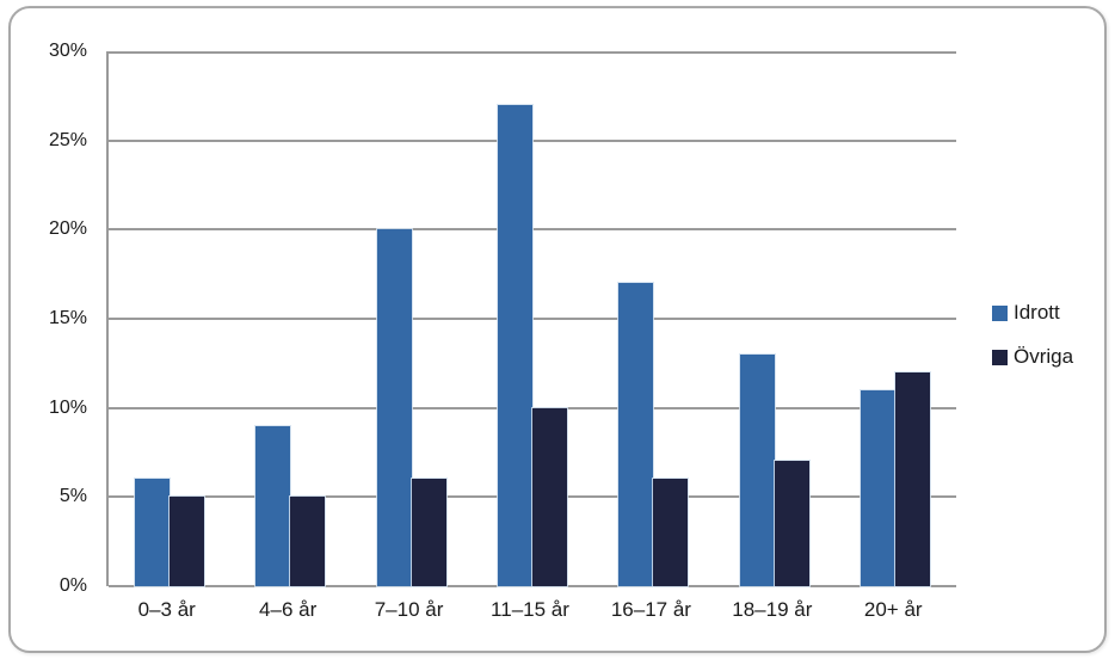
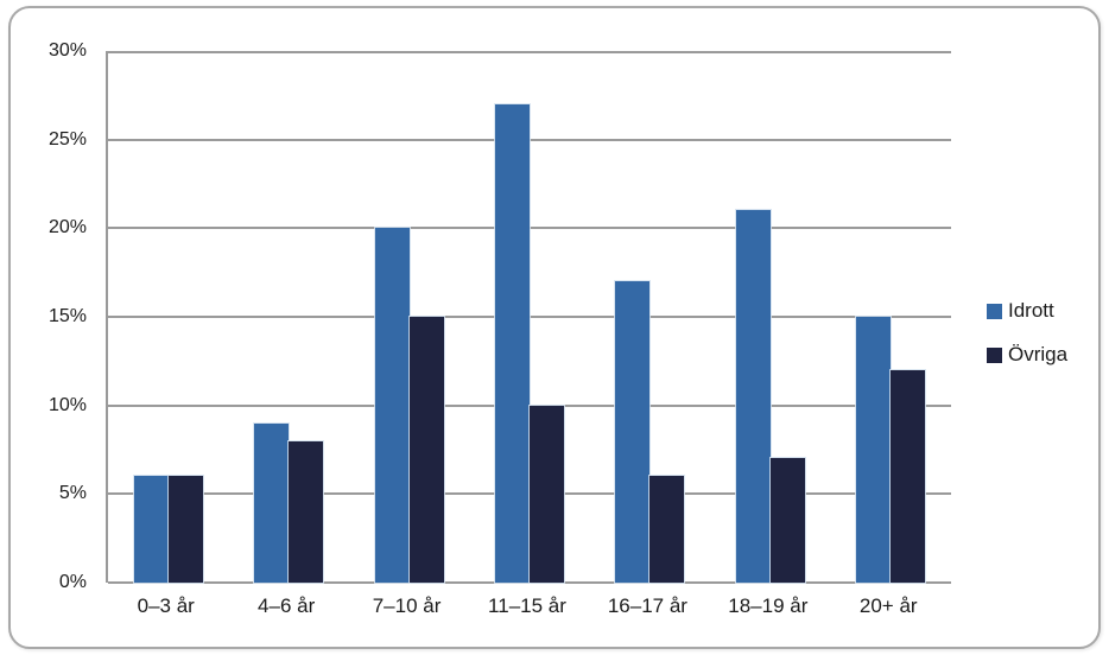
Övriga/0–3 år: 5% -> 6%
Övriga/4–6 år: 5% -> 8%
Övriga/7–10 år: 6% -> 15%
Idrott/18–19 år: 13% -> 21%
Idrott/20+ år: 11% -> 15%
